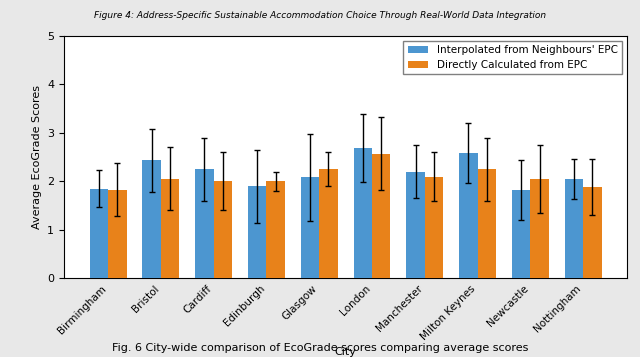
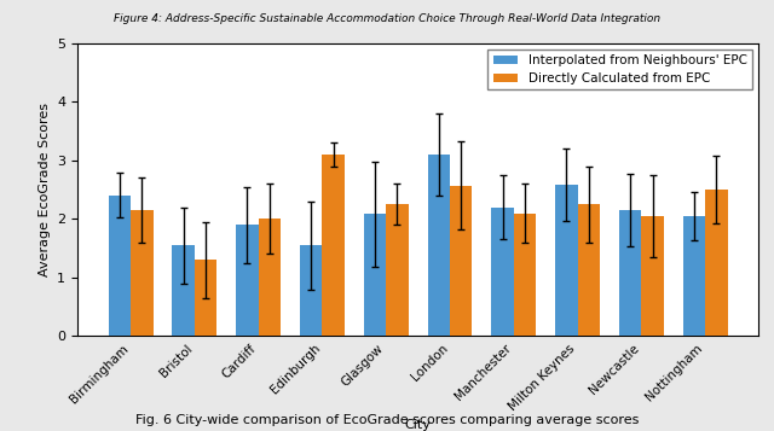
Interpolated from Neighbours' EPC/Birmingham: 1.85 -> 2.40
Directly Calculated from EPC/Birmingham: 1.83 -> 2.15
Interpolated from Neighbours' EPC/Bristol: 2.43 -> 1.55
Directly Calculated from EPC/Bristol: 2.05 -> 1.30
Interpolated from Neighbours' EPC/Cardiff: 2.25 -> 1.90
Interpolated from Neighbours' EPC/Edinburgh: 1.90 -> 1.55
Directly Calculated from EPC/Edinburgh: 2.00 -> 3.10
Interpolated from Neighbours' EPC/London: 2.68 -> 3.10
Interpolated from Neighbours' EPC/Newcastle: 1.83 -> 2.15
Directly Calculated from EPC/Nottingham: 1.88 -> 2.50
